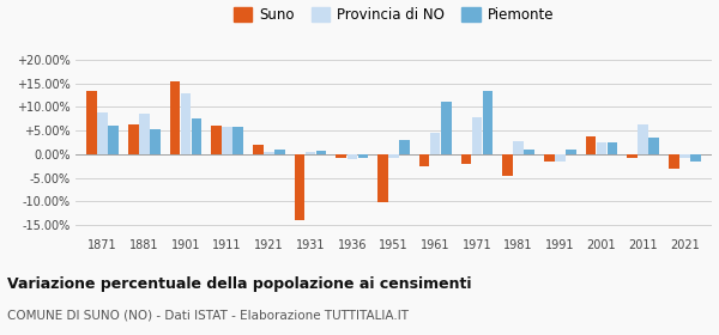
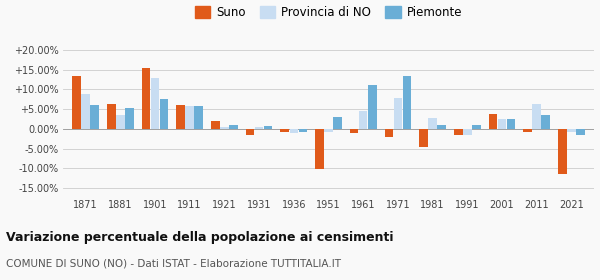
Provincia di NO/1881: 8.6% -> 3.5%
Suno/1931: -14.0% -> -1.5%
Suno/1961: -2.5% -> -1.0%
Suno/2021: -3.0% -> -11.5%
